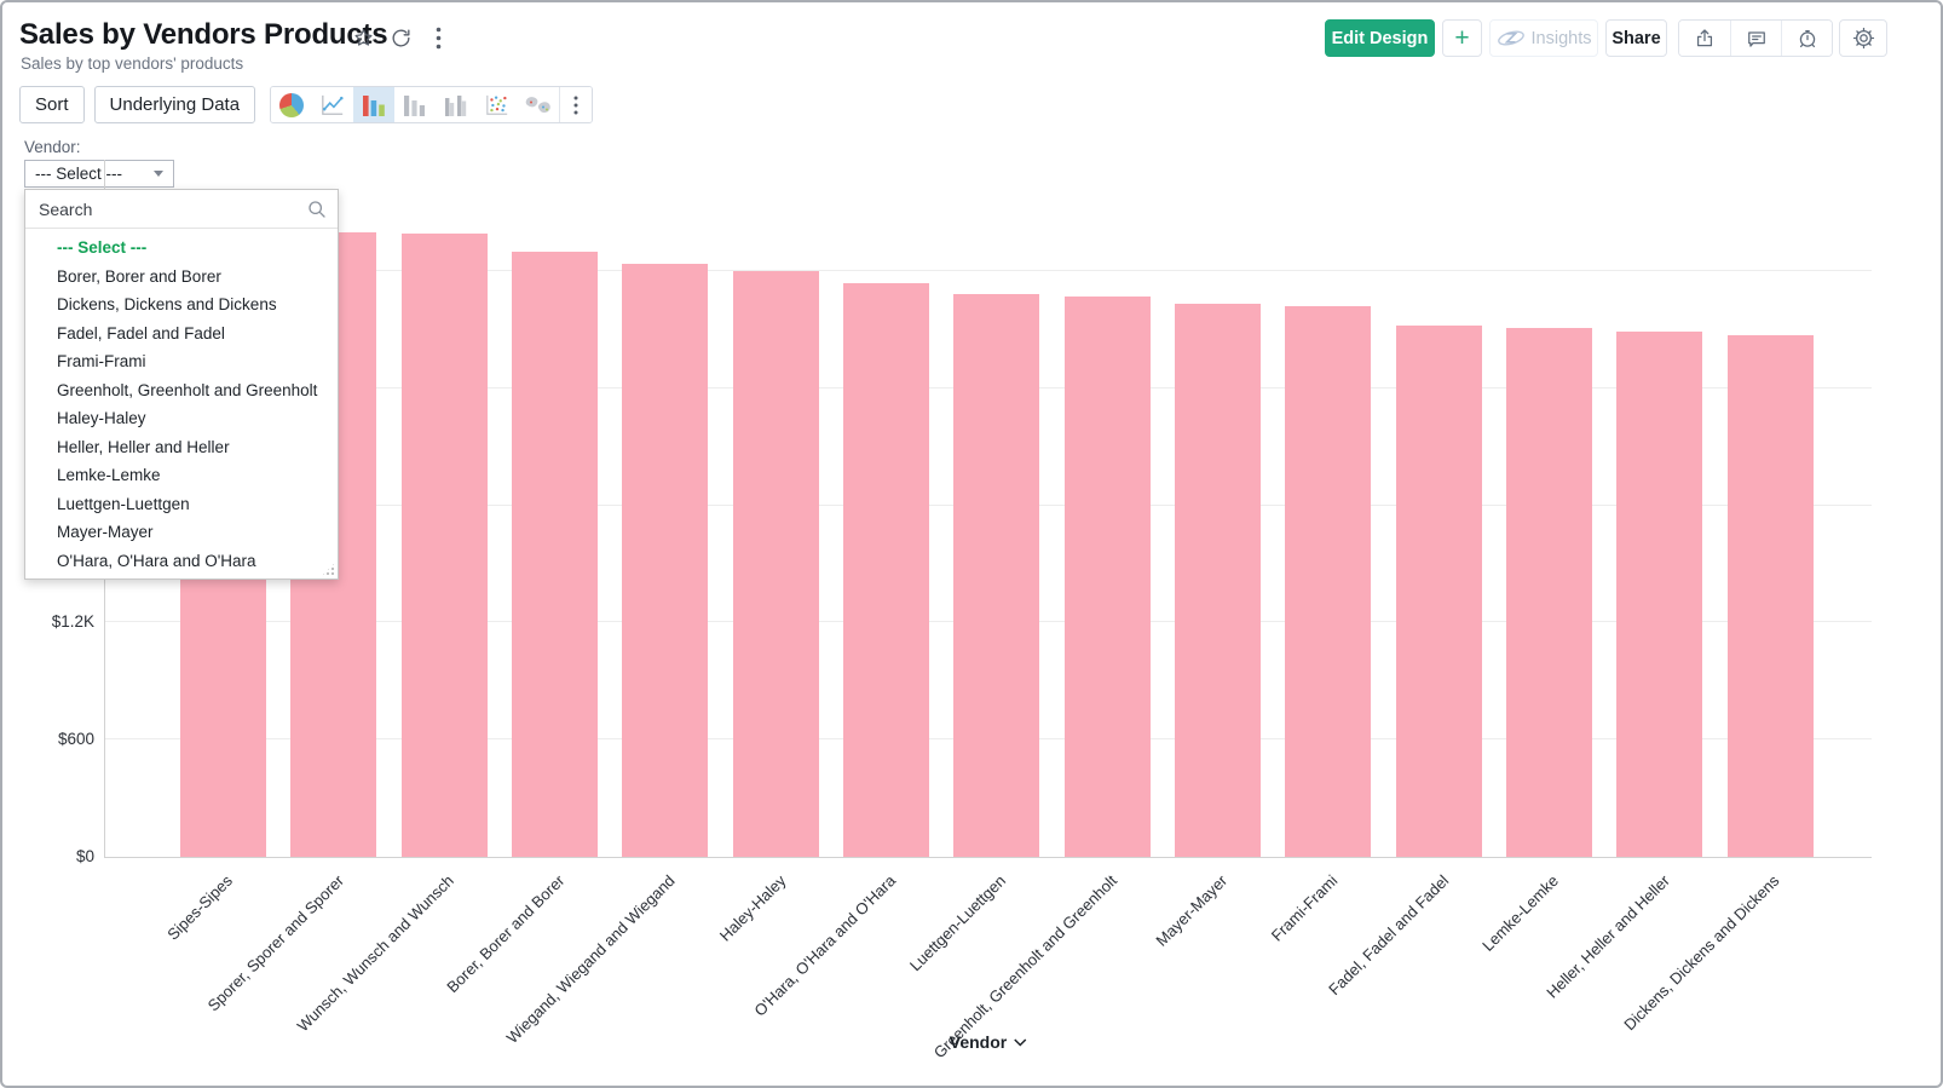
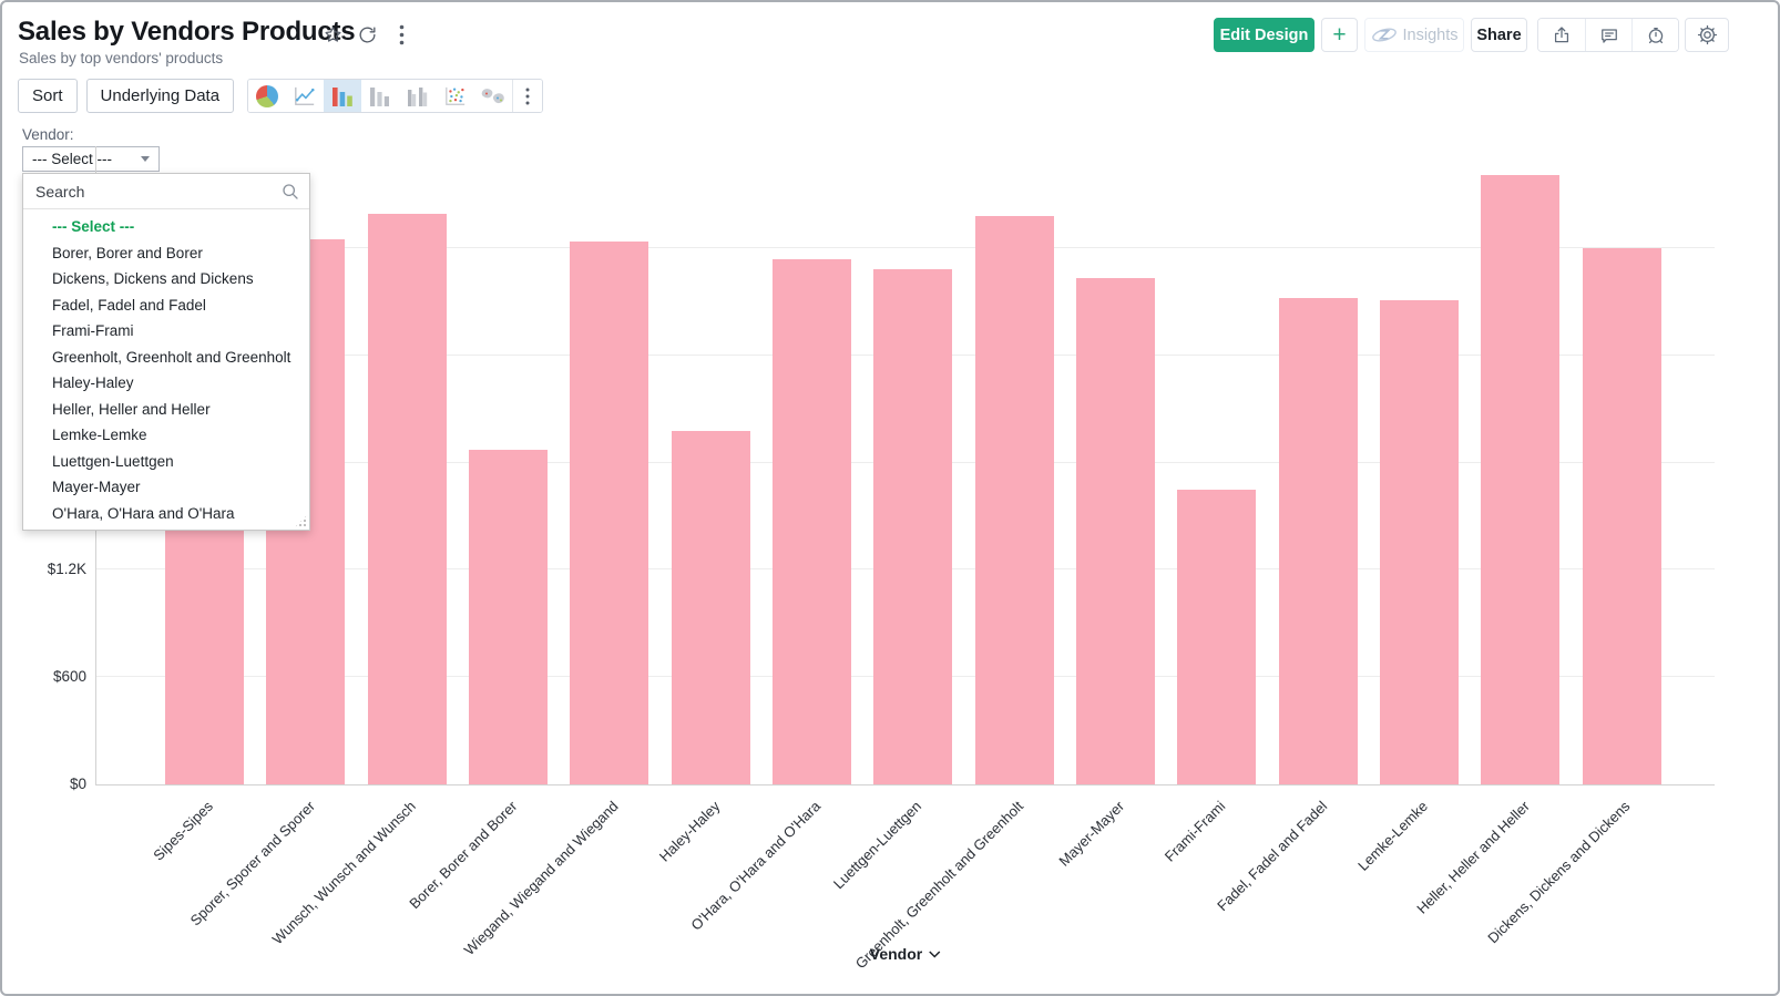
Sporer, Sporer and Sporer: $3.20K -> $3.05K
Borer, Borer and Borer: $3.10K -> $1.87K
Haley-Haley: $3.00K -> $1.98K
Greenholt, Greenholt and Greenholt: $2.87K -> $3.18K
Frami-Frami: $2.82K -> $1.65K
Heller, Heller and Heller: $2.69K -> $3.41K
Dickens, Dickens and Dickens: $2.67K -> $3.00K
